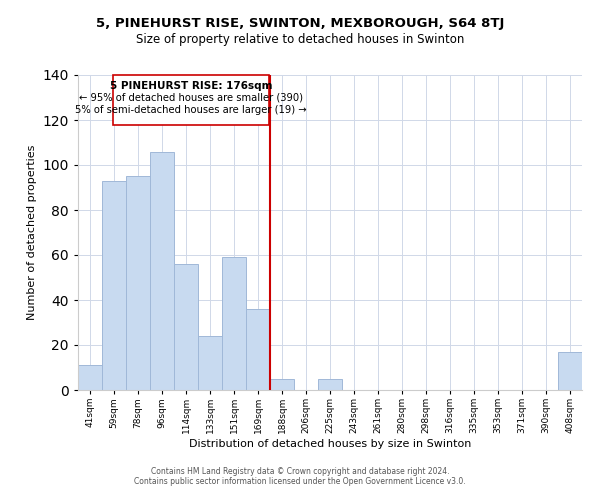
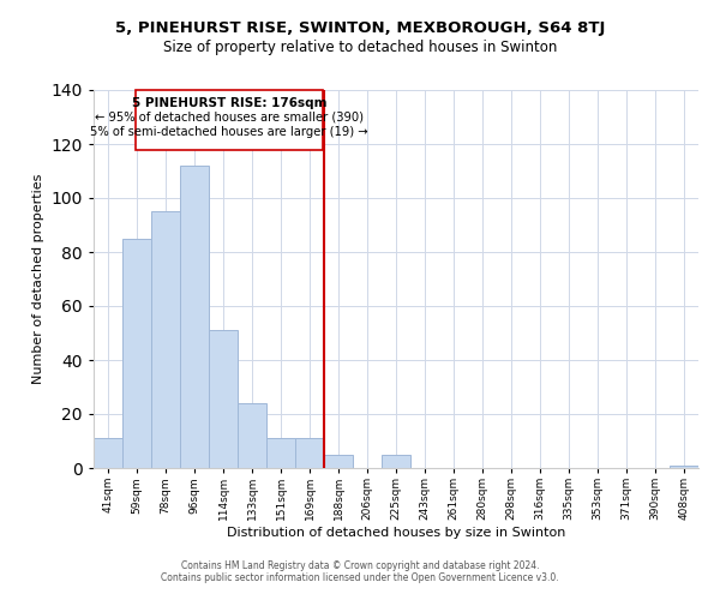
59sqm: 93 -> 85
96sqm: 106 -> 112
114sqm: 56 -> 51
151sqm: 59 -> 11
169sqm: 36 -> 11
408sqm: 17 -> 1
